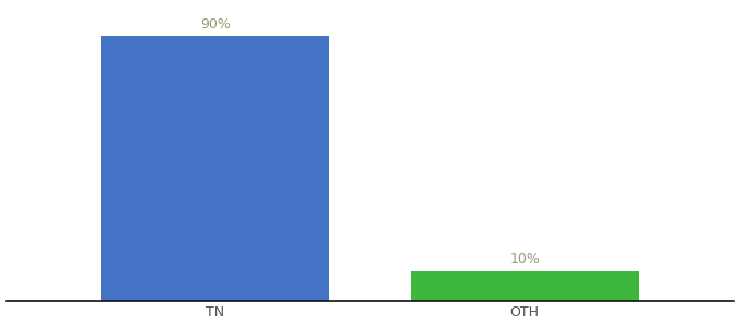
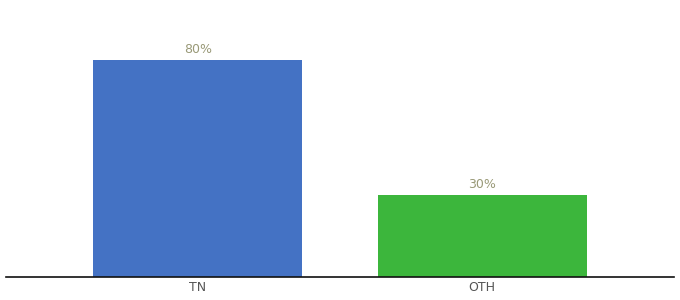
TN: 90% -> 80%
OTH: 10% -> 30%
